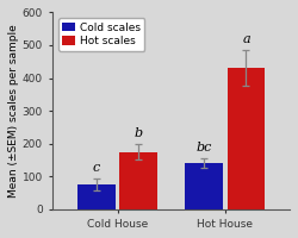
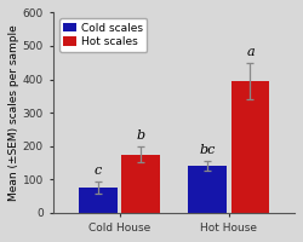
Hot scales/Hot House: 430 -> 395
